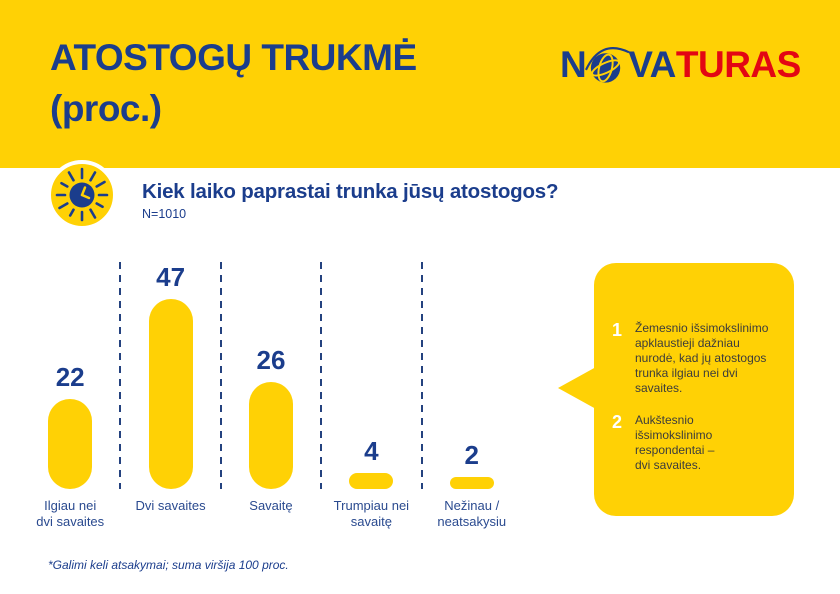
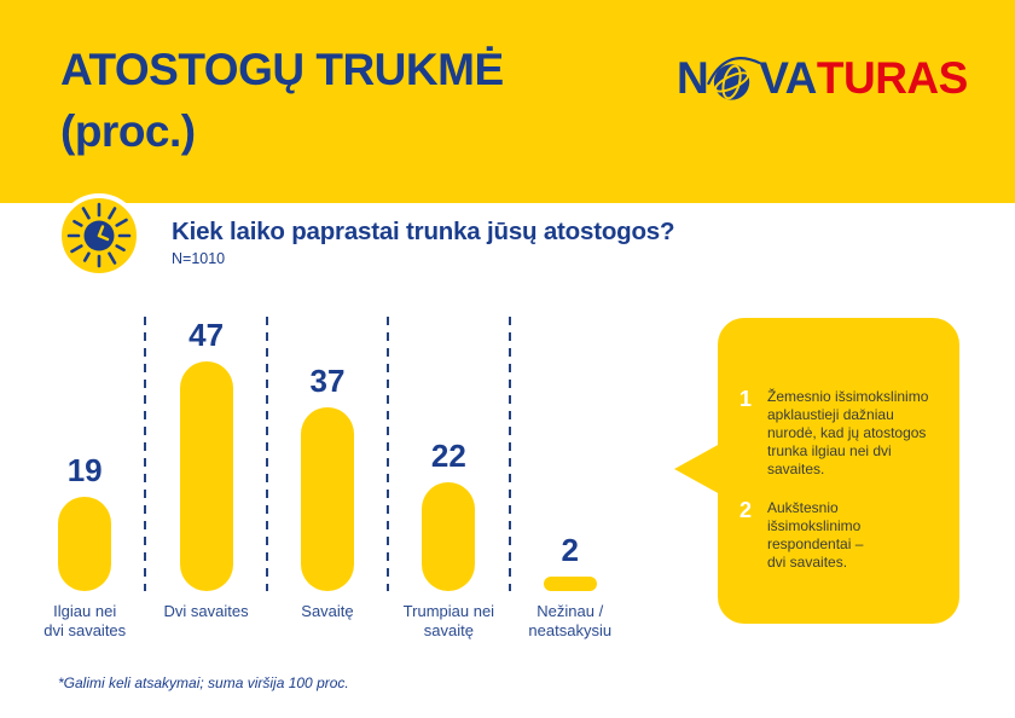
Ilgiau nei dvi savaites: 22 -> 19
Savaitę: 26 -> 37
Trumpiau nei savaitę: 4 -> 22
